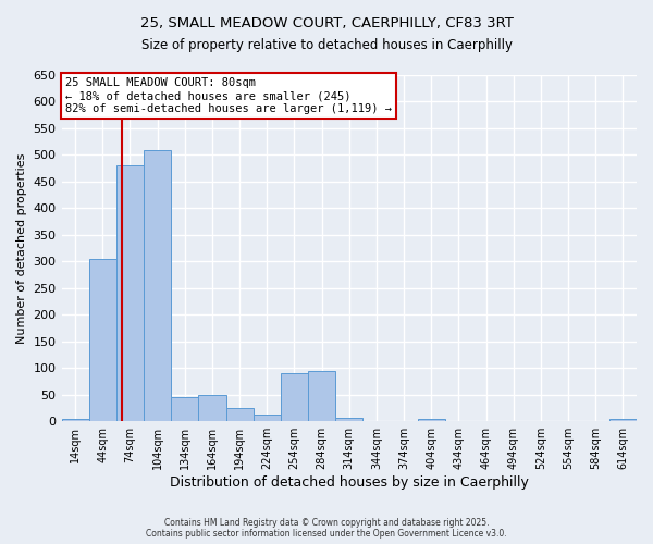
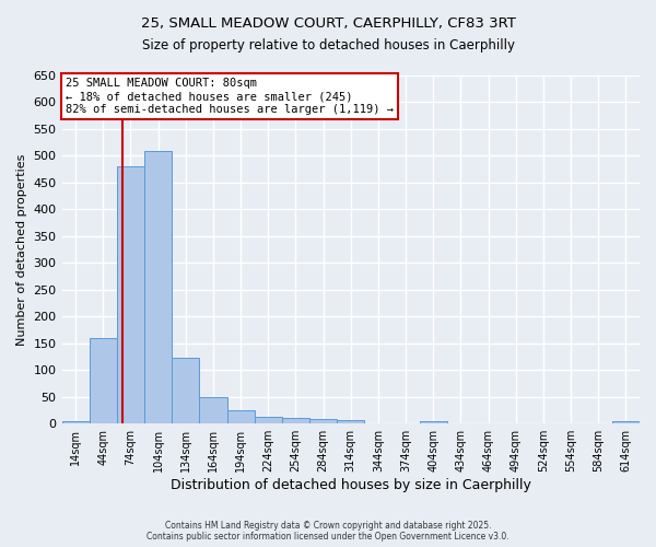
44sqm: 305 -> 160
134sqm: 45 -> 122
254sqm: 90 -> 10
284sqm: 95 -> 8
